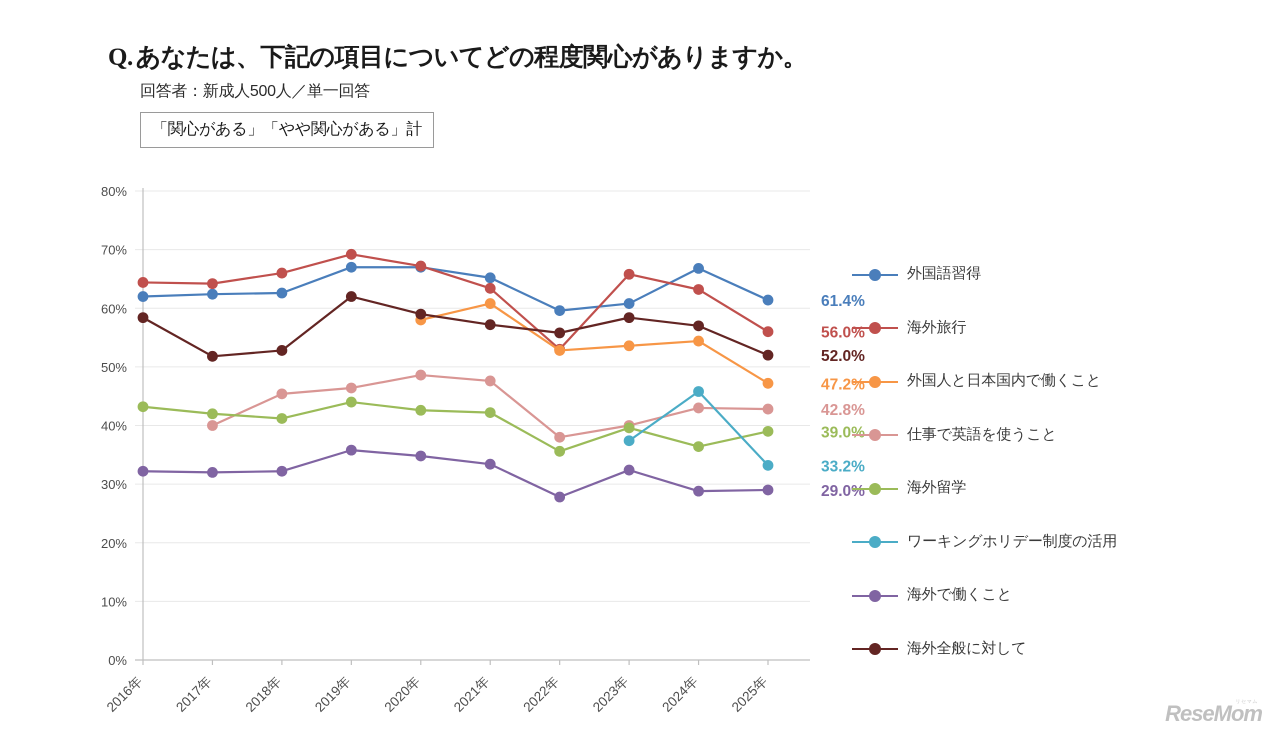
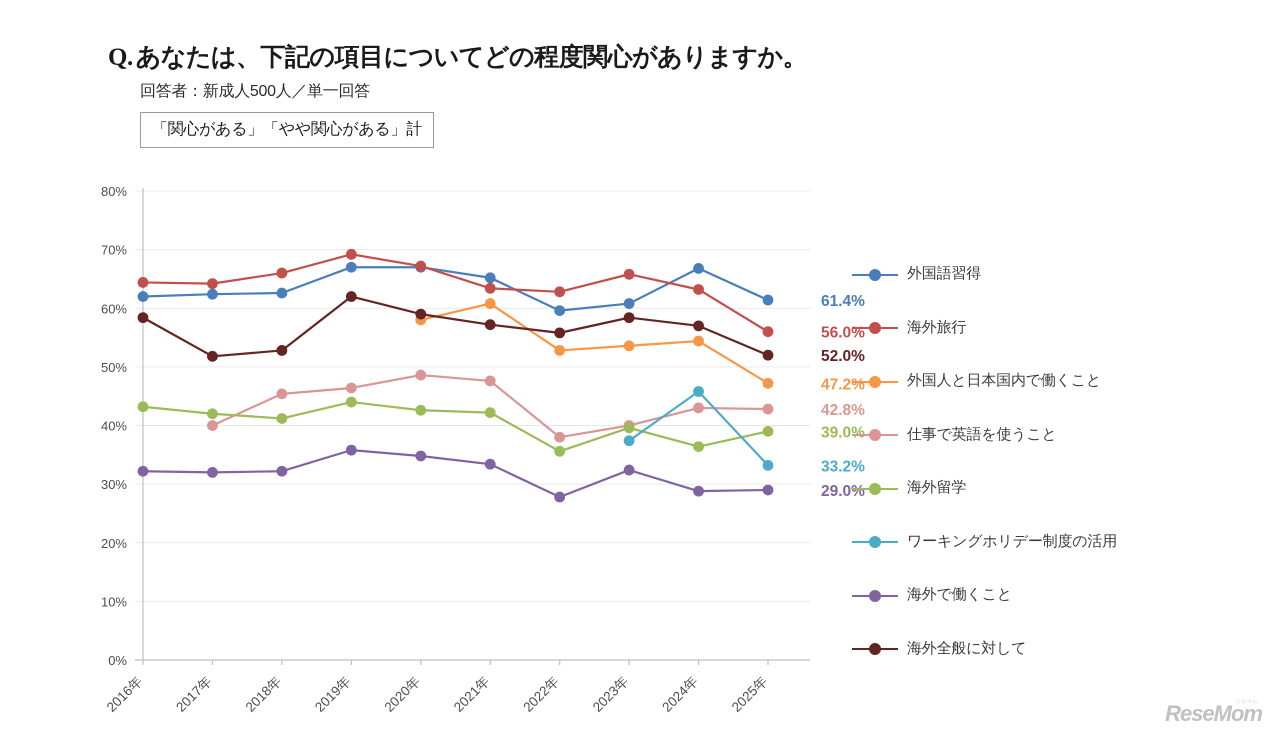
海外旅行/2022年: 53% -> 63%
